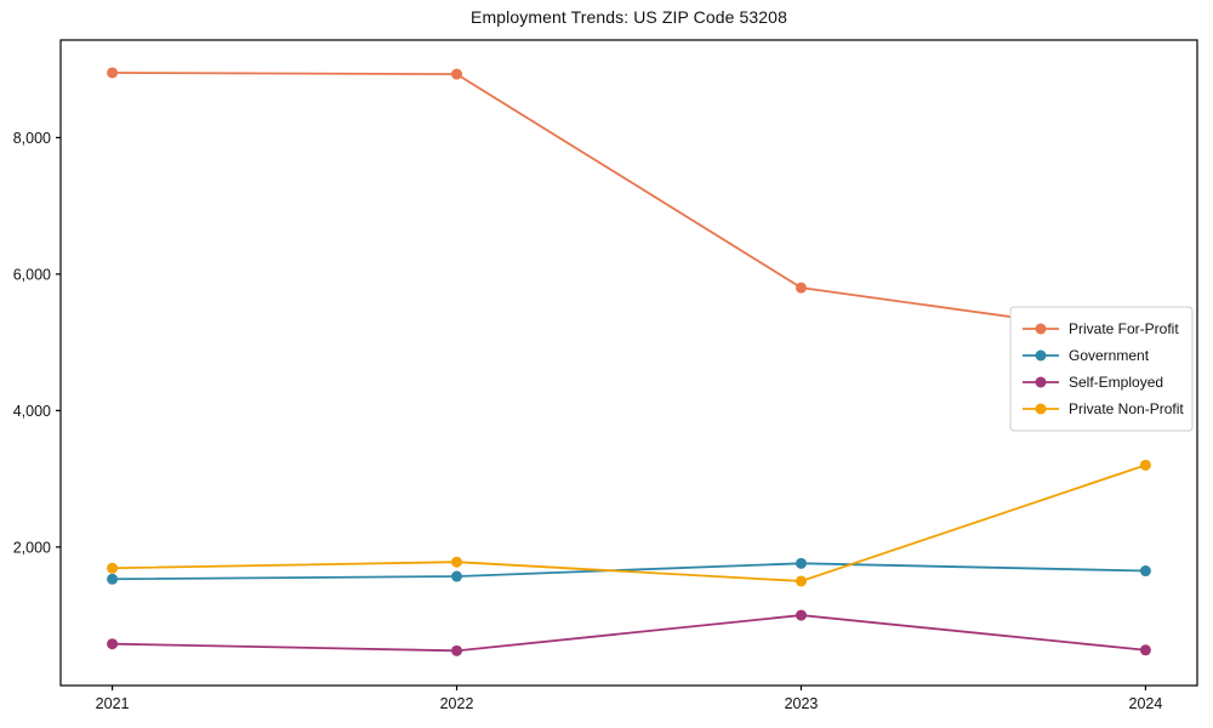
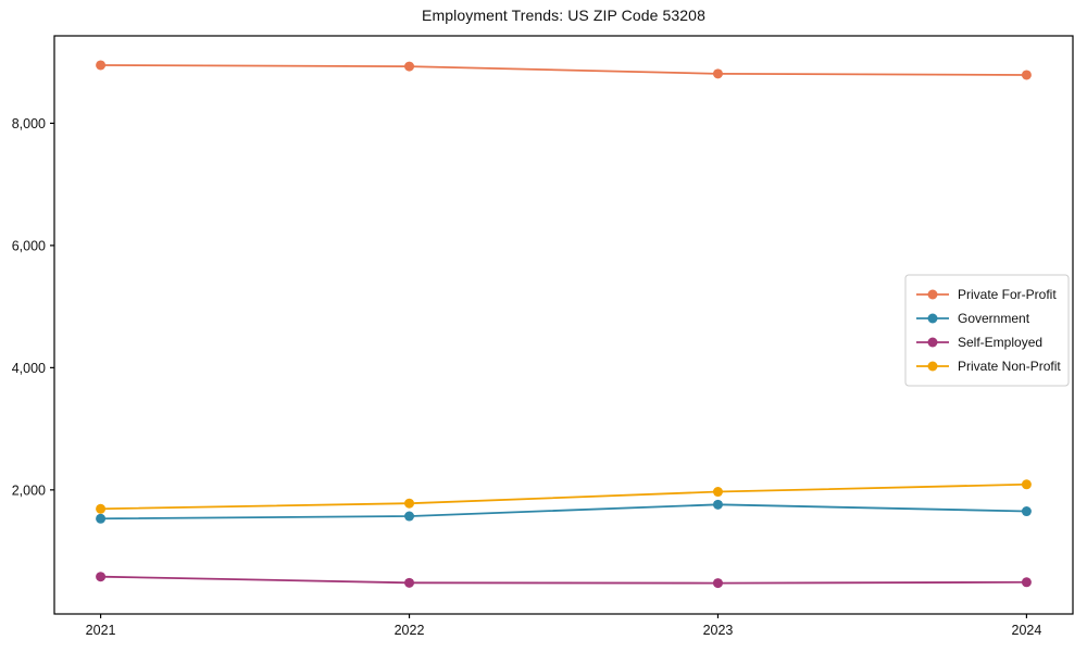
Private For-Profit/2023: 5800 -> 8800
Self-Employed/2023: 1000 -> 500
Private Non-Profit/2023: 1500 -> 2000
Private For-Profit/2024: 5100 -> 8800
Private Non-Profit/2024: 3200 -> 2100
